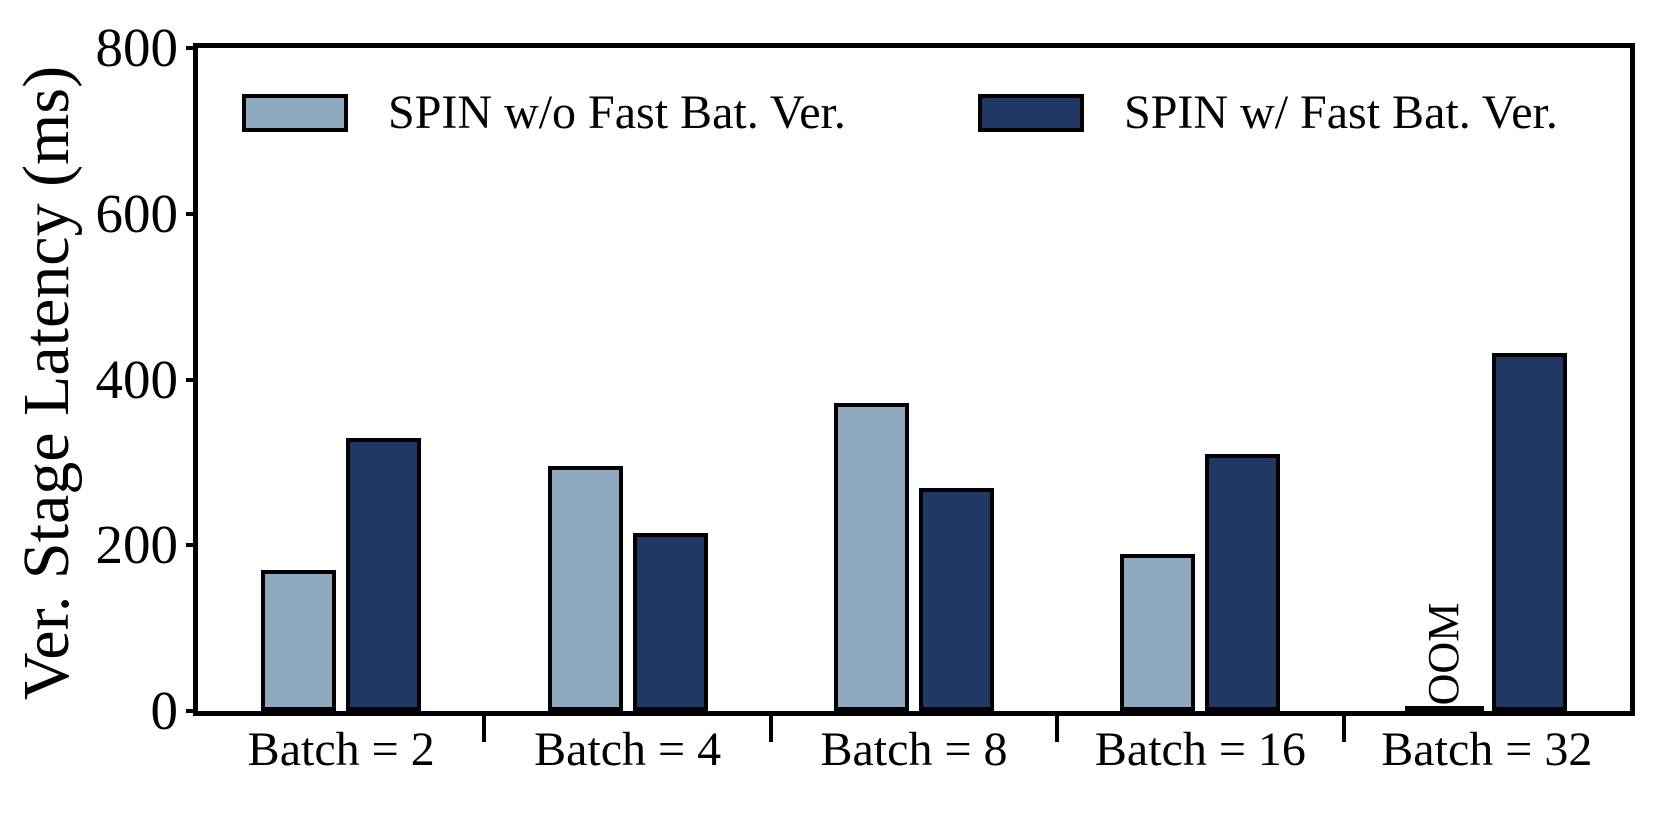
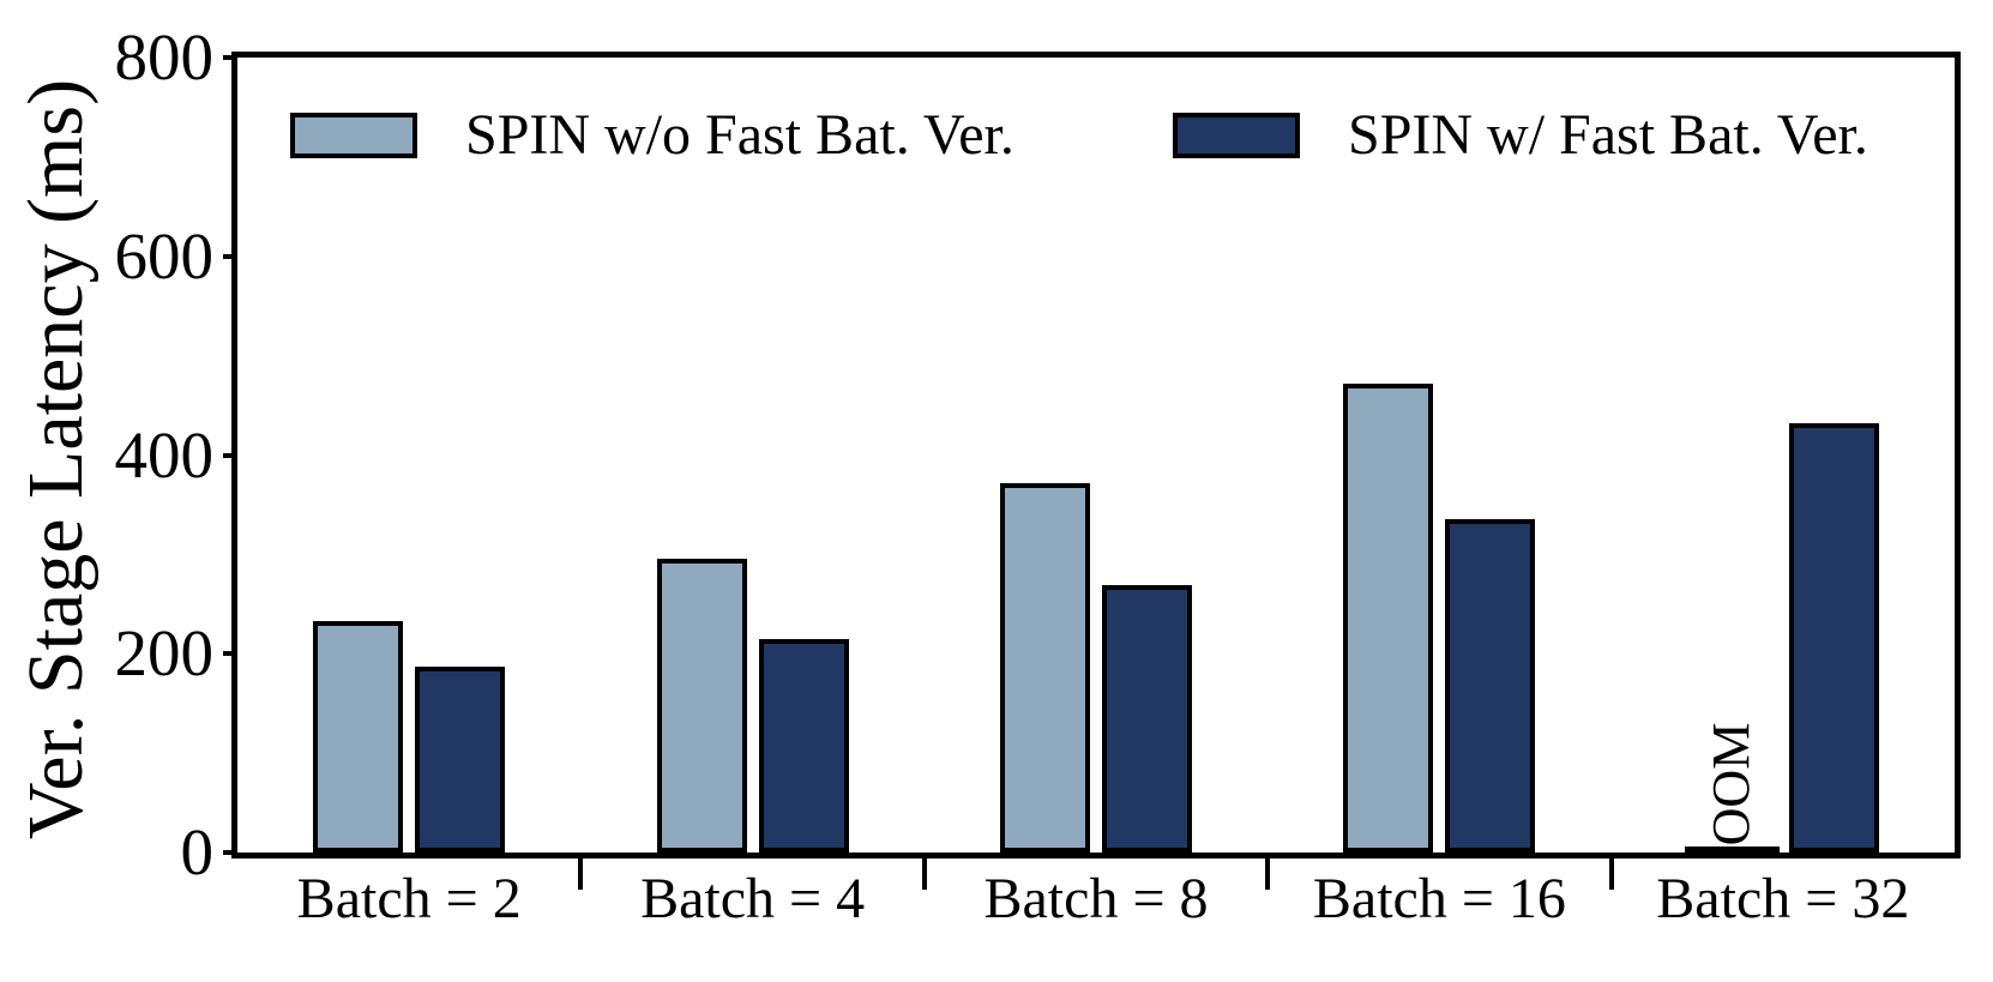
SPIN w/o Fast Bat. Ver./Batch = 2: 170 -> 230
SPIN w/ Fast Bat. Ver./Batch = 2: 330 -> 190
SPIN w/o Fast Bat. Ver./Batch = 16: 190 -> 470
SPIN w/ Fast Bat. Ver./Batch = 16: 310 -> 340
